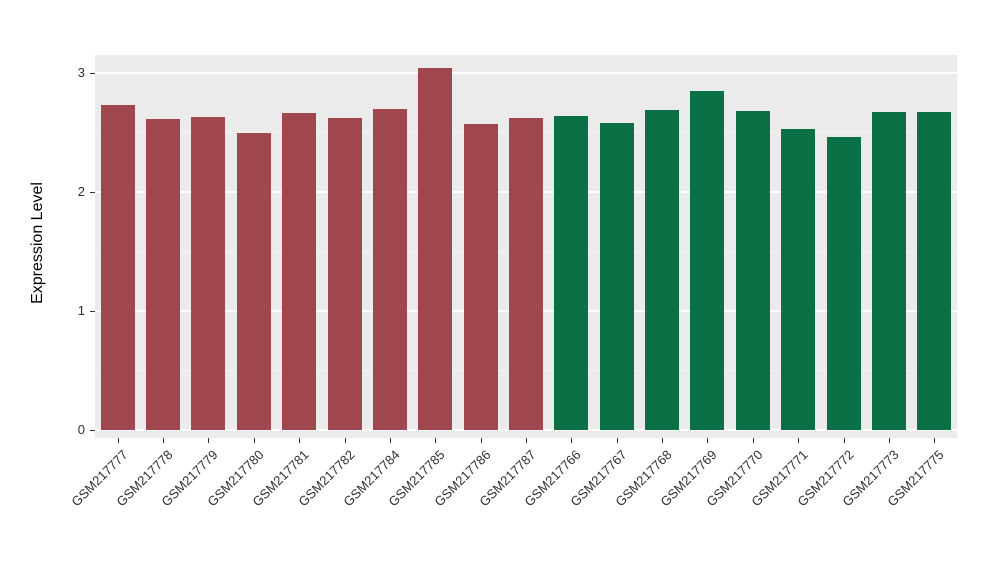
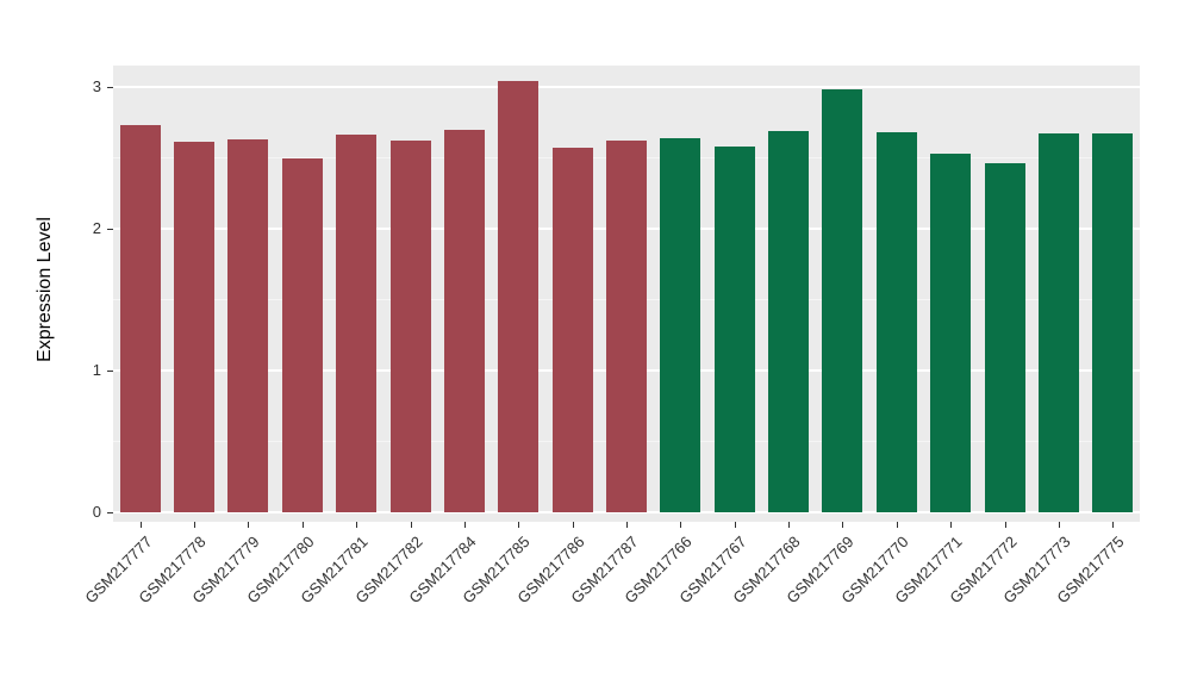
GSM217769: 2.85 -> 2.98
